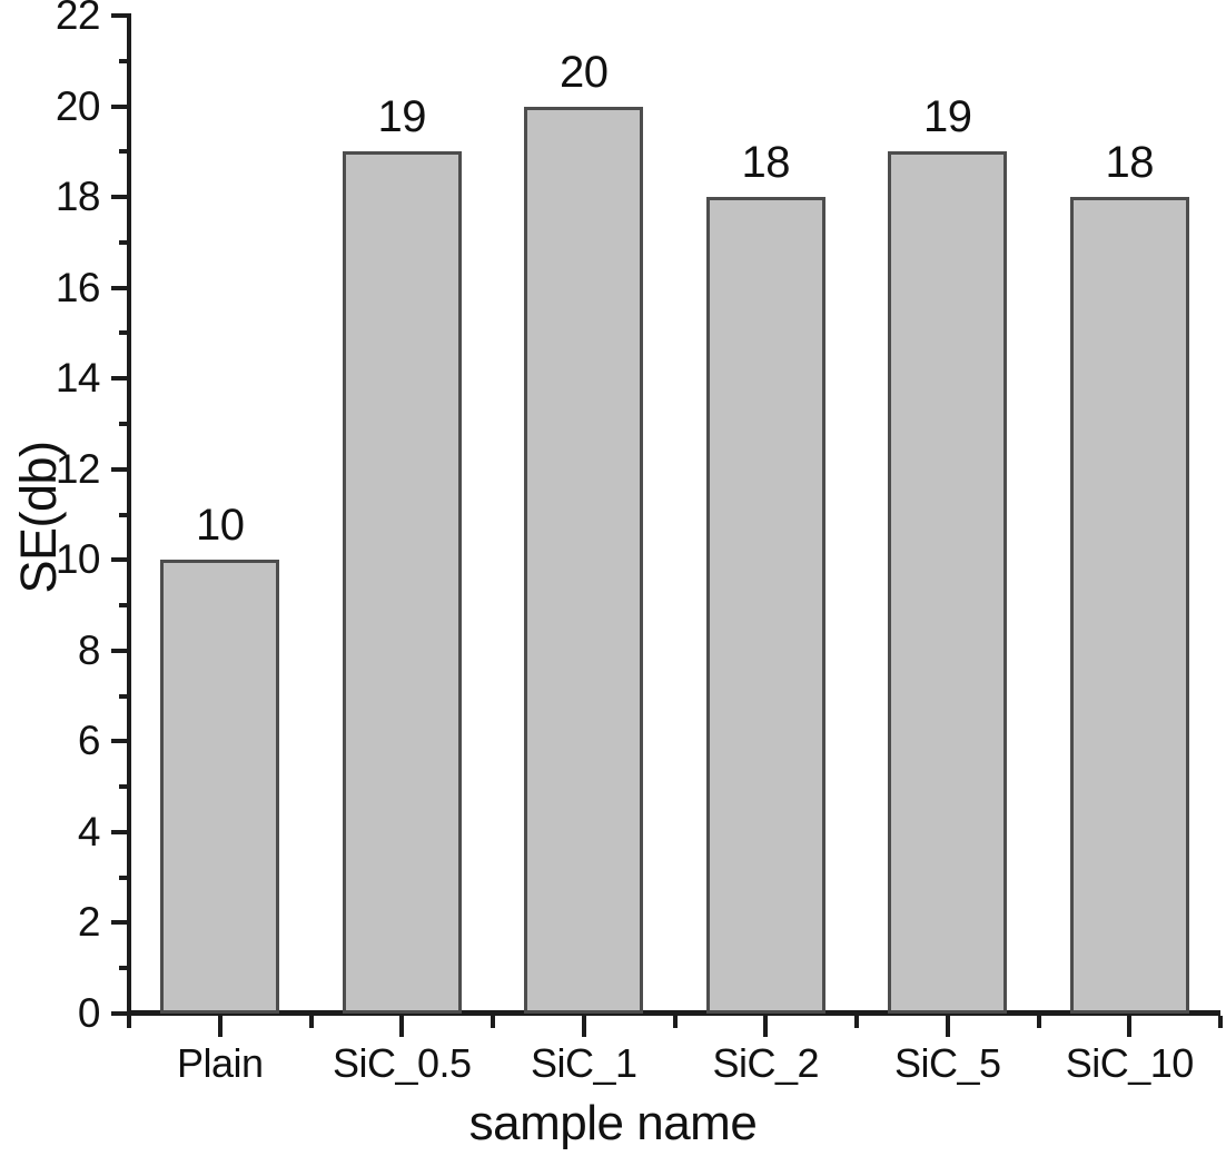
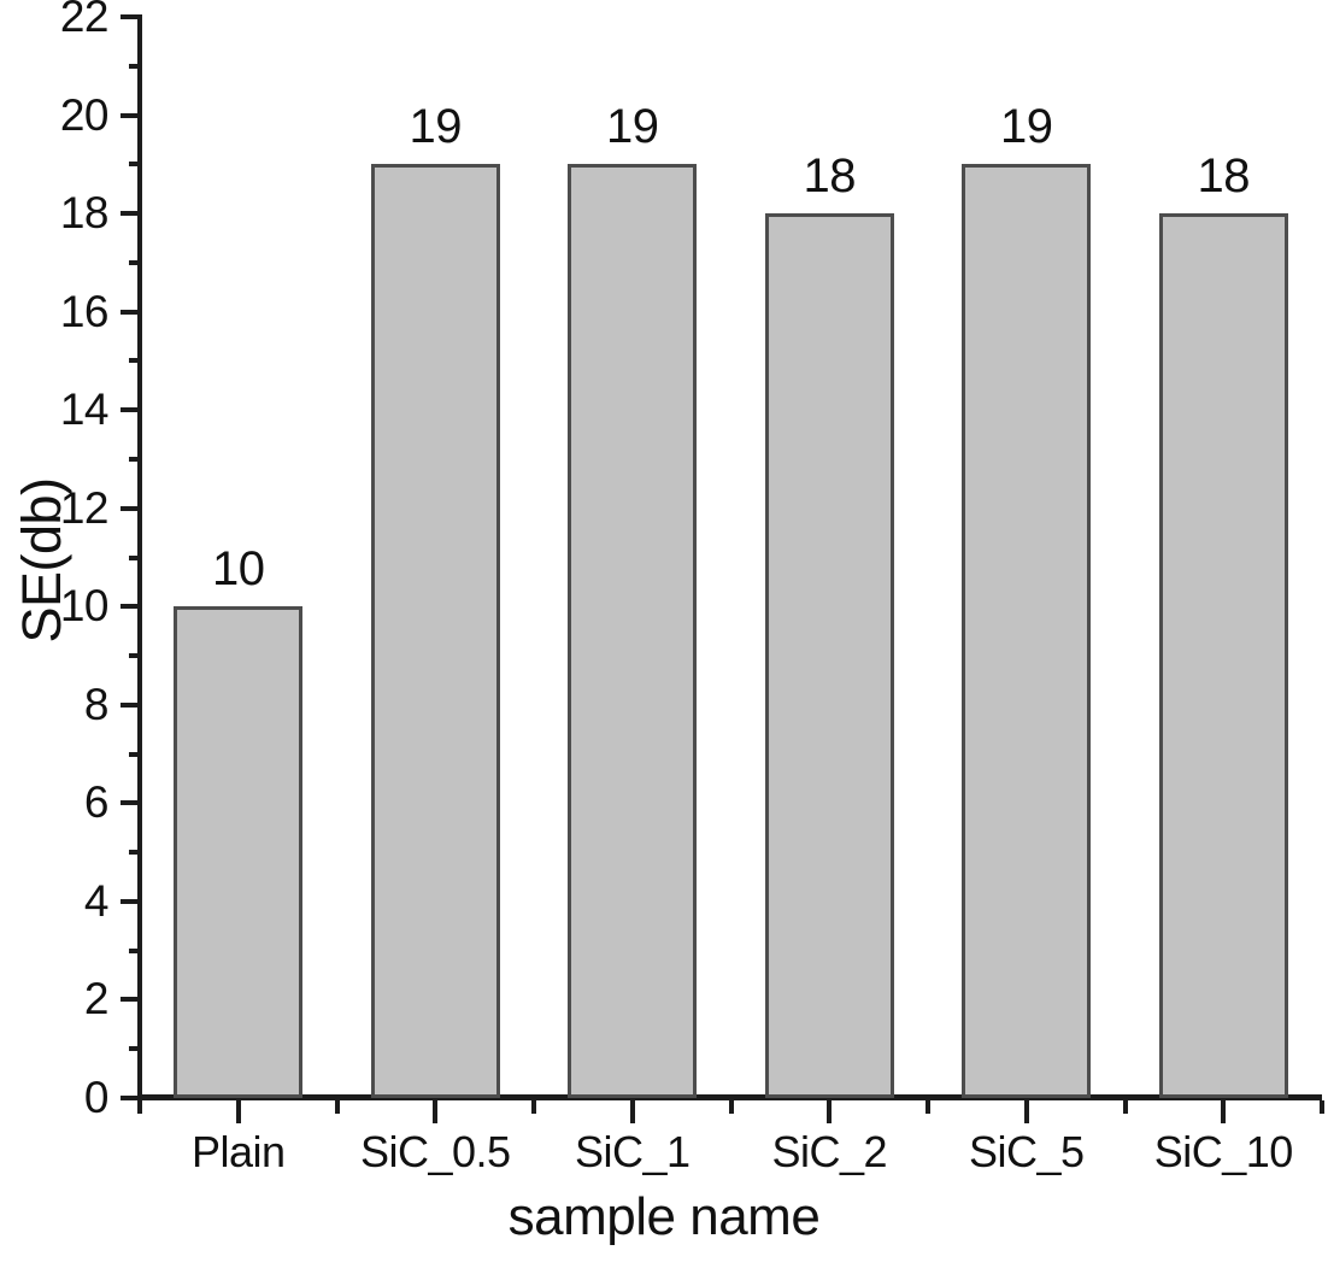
SiC_1: 20 -> 19
